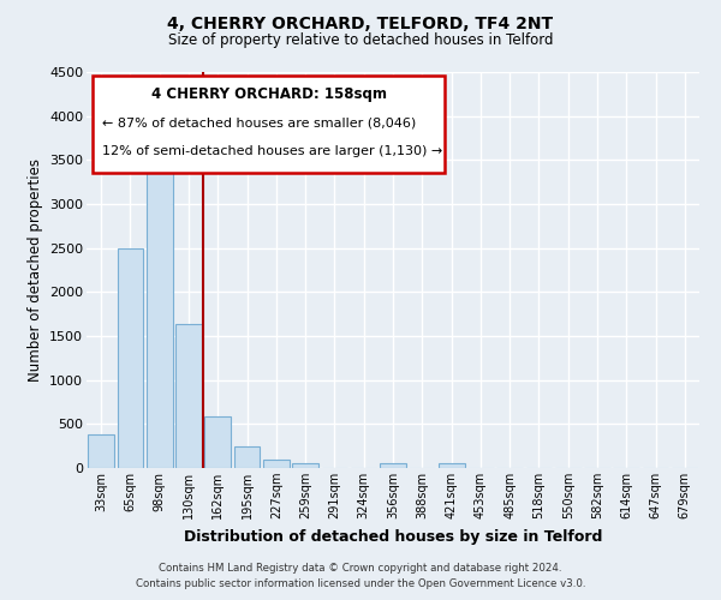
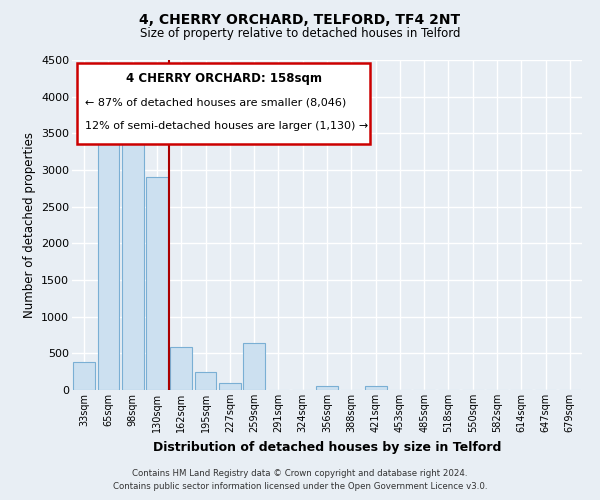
65sqm: 2500 -> 3380
130sqm: 1640 -> 2900
259sqm: 60 -> 640
